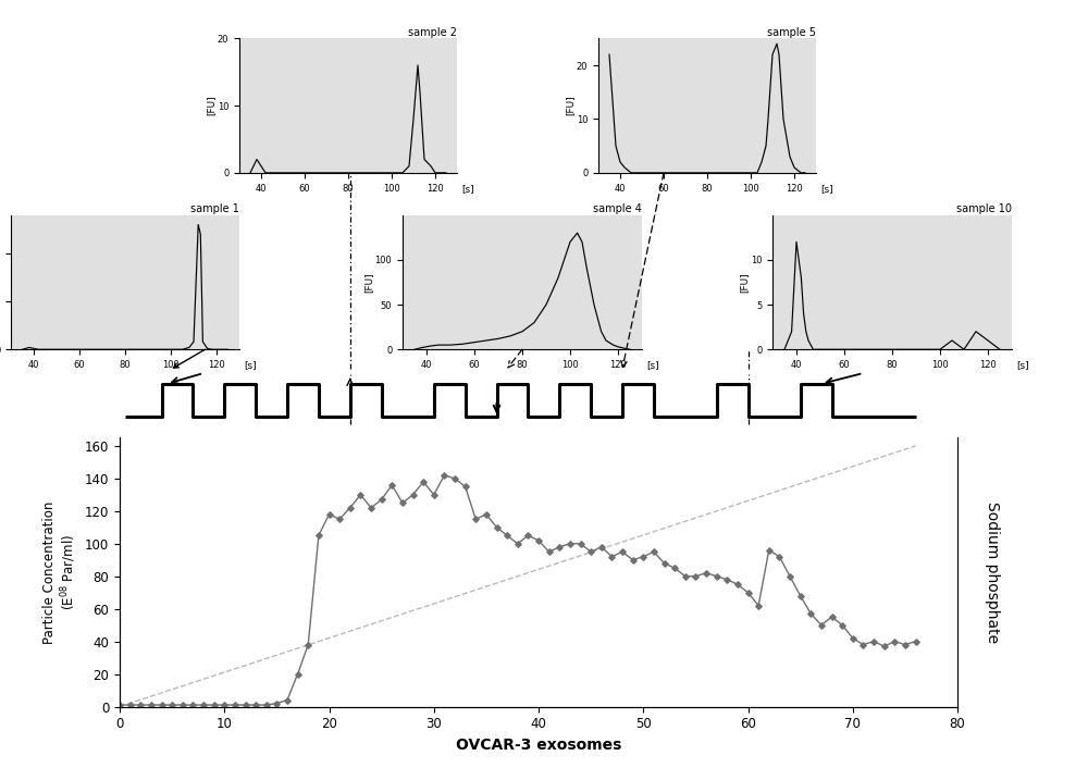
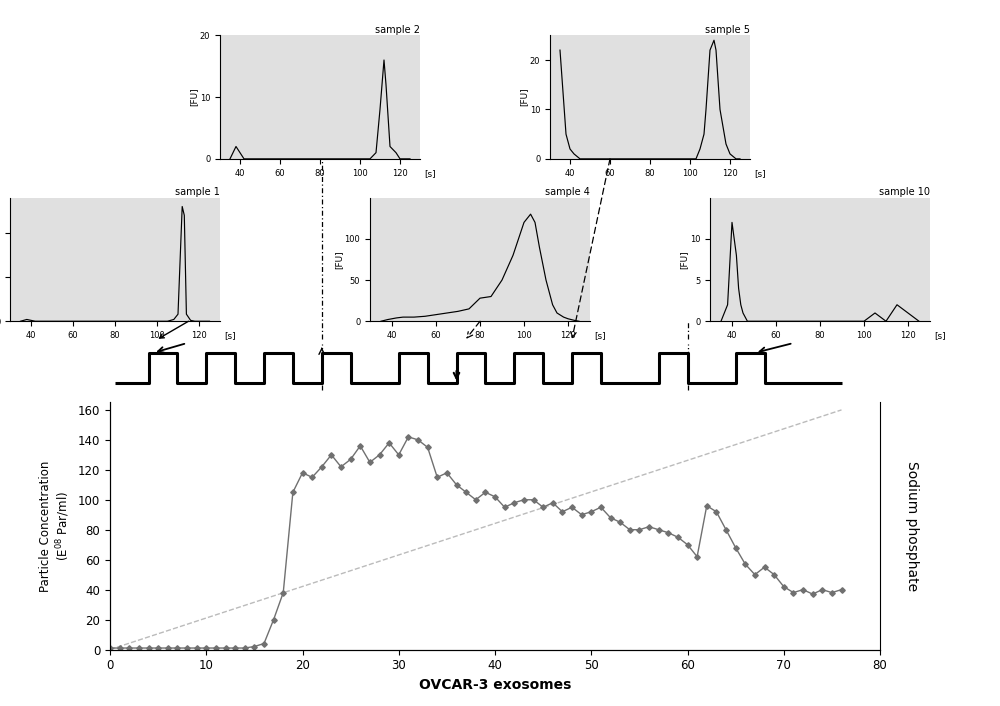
sample 4/80: 20 -> 28
